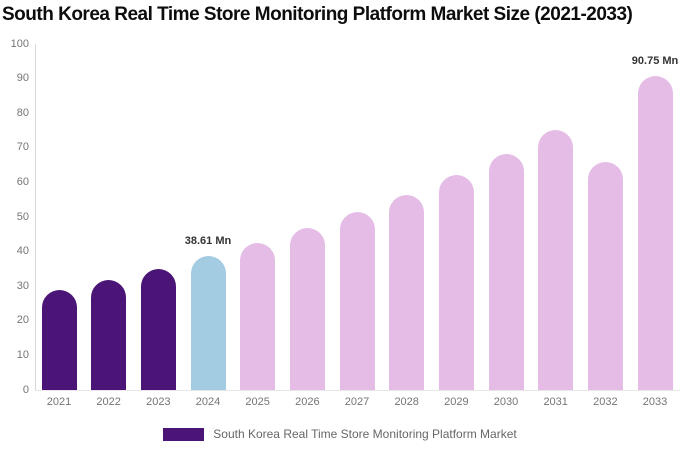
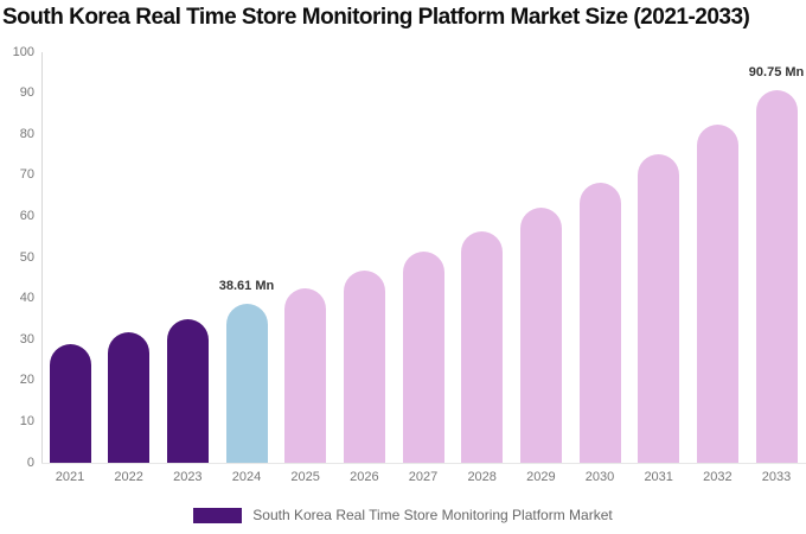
2032: 66 -> 82
